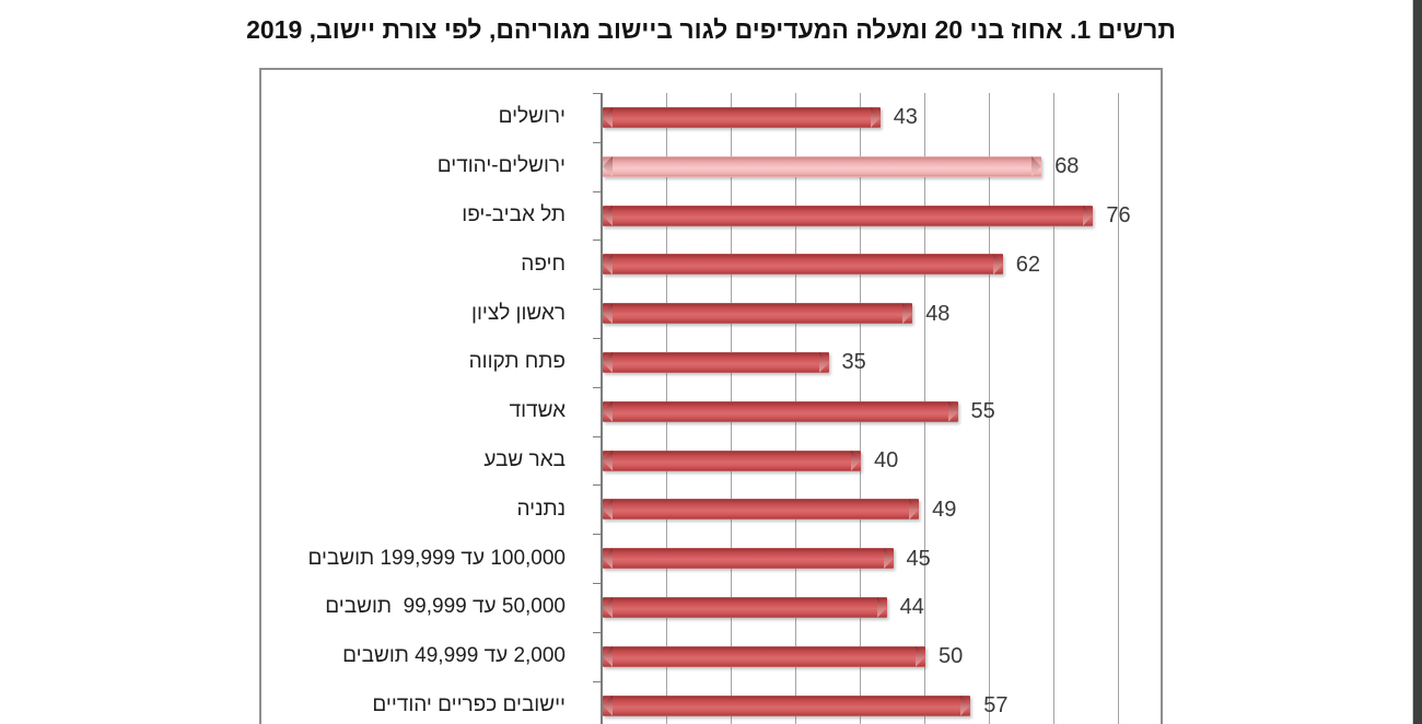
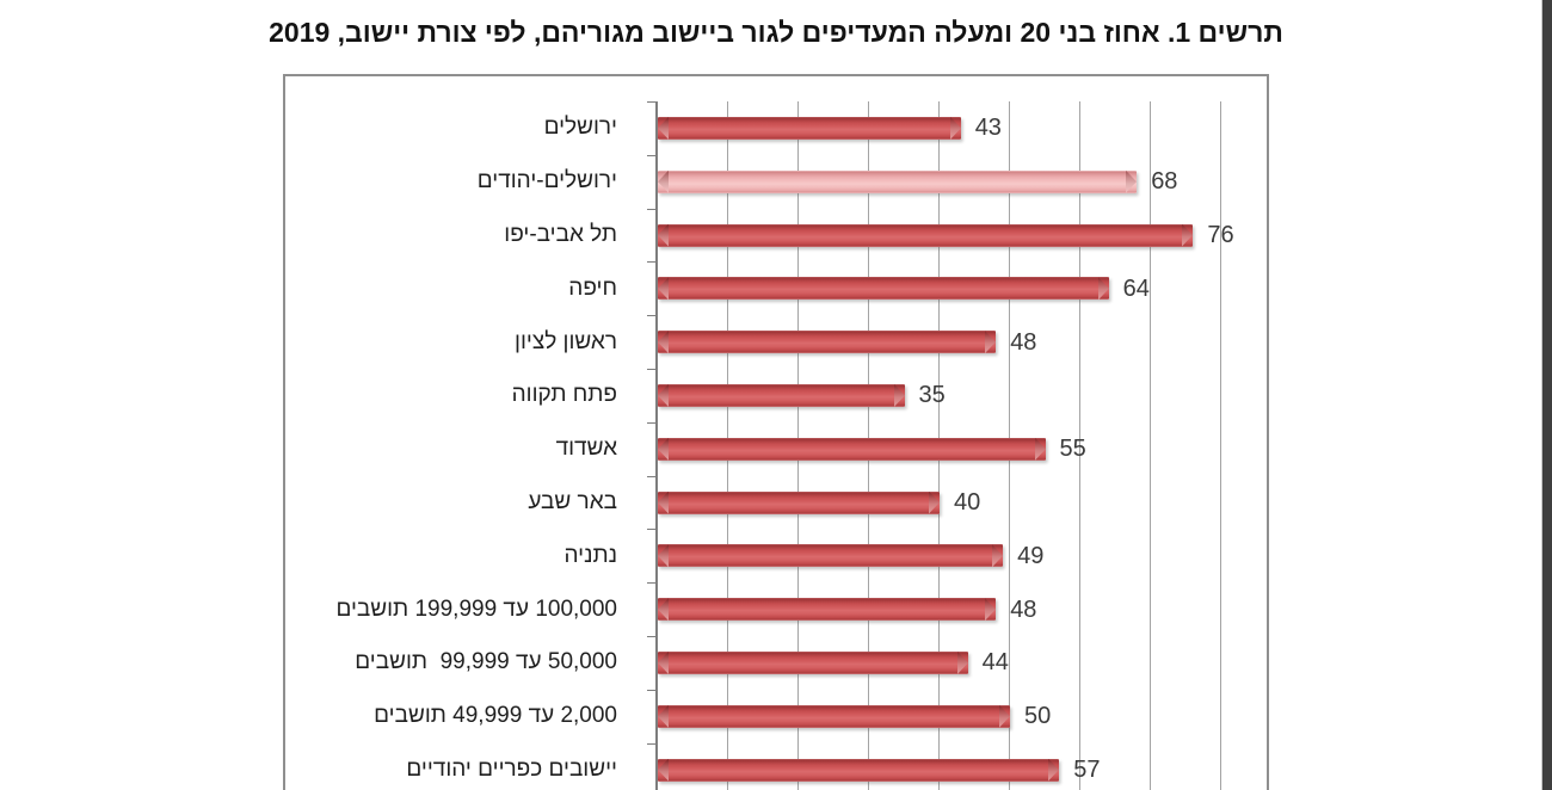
חיפה: 62 -> 64
100,000 עד 199,999 תושבים: 45 -> 48
